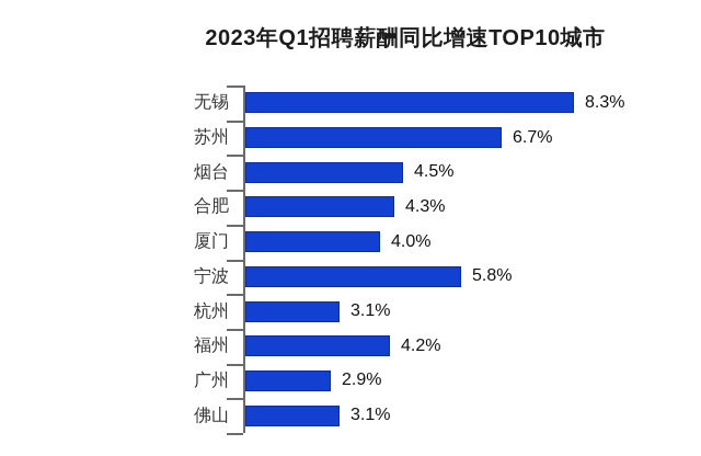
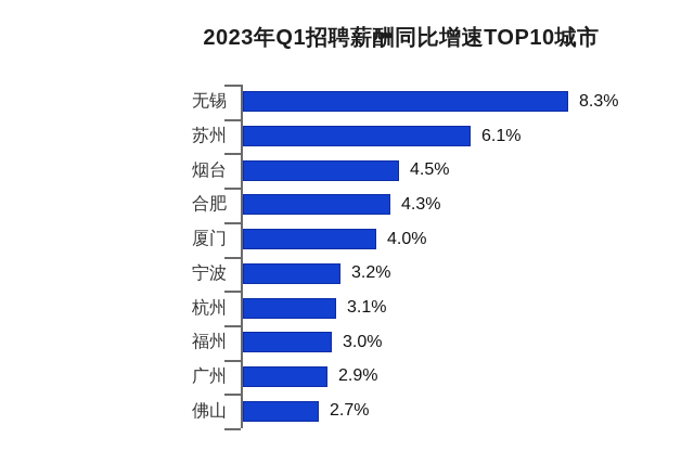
苏州: 6.7% -> 6.1%
宁波: 5.8% -> 3.2%
福州: 4.2% -> 3.0%
佛山: 3.1% -> 2.7%
